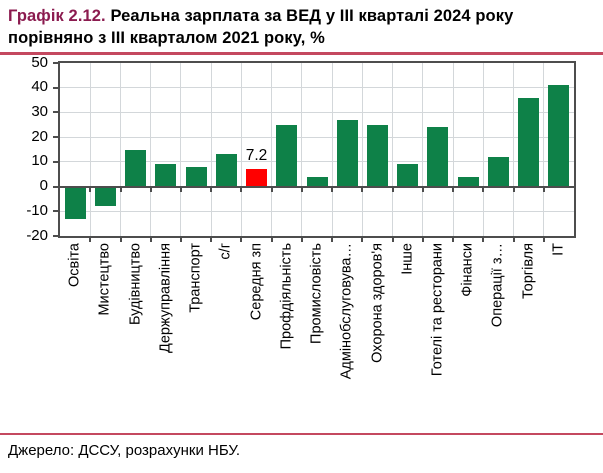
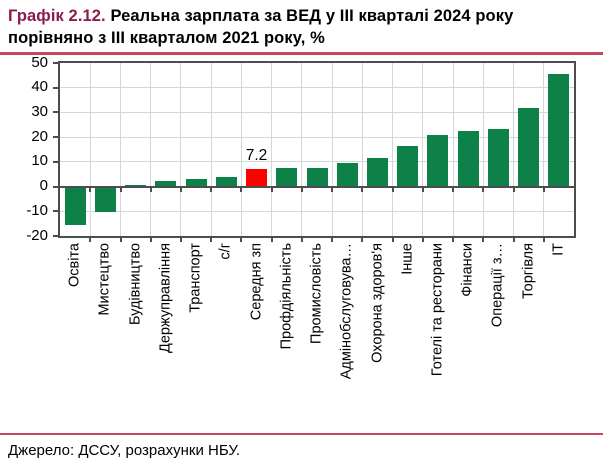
Освіта: -13 -> -16
Мистецтво: -8 -> -10
Будівництво: 15 -> 1
Держуправління: 9 -> 2
Транспорт: 8 -> 3
с/г: 13 -> 4
Профдіяльність: 25 -> 7
Промисловість: 4 -> 8
Адмінобслуговува…: 27 -> 9
Охорона здоров'я: 25 -> 11
Інше: 9 -> 16
Готелі та ресторани: 24 -> 21
Фінанси: 4 -> 22
Операції з…: 12 -> 23
Торгівля: 36 -> 32
ІТ: 41 -> 46
